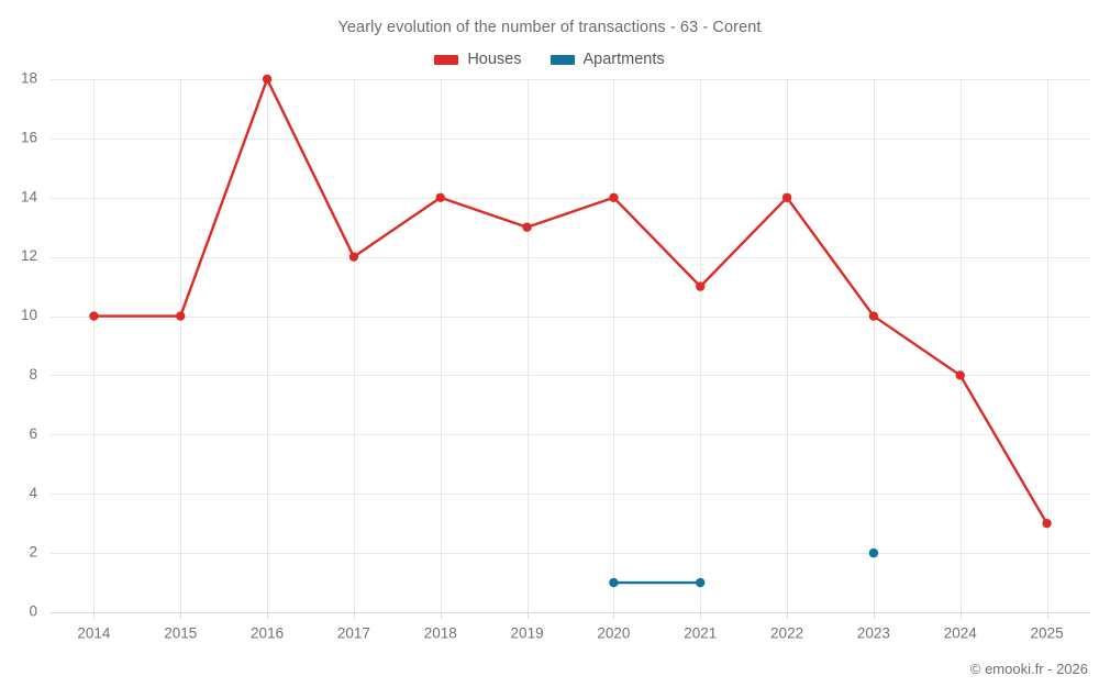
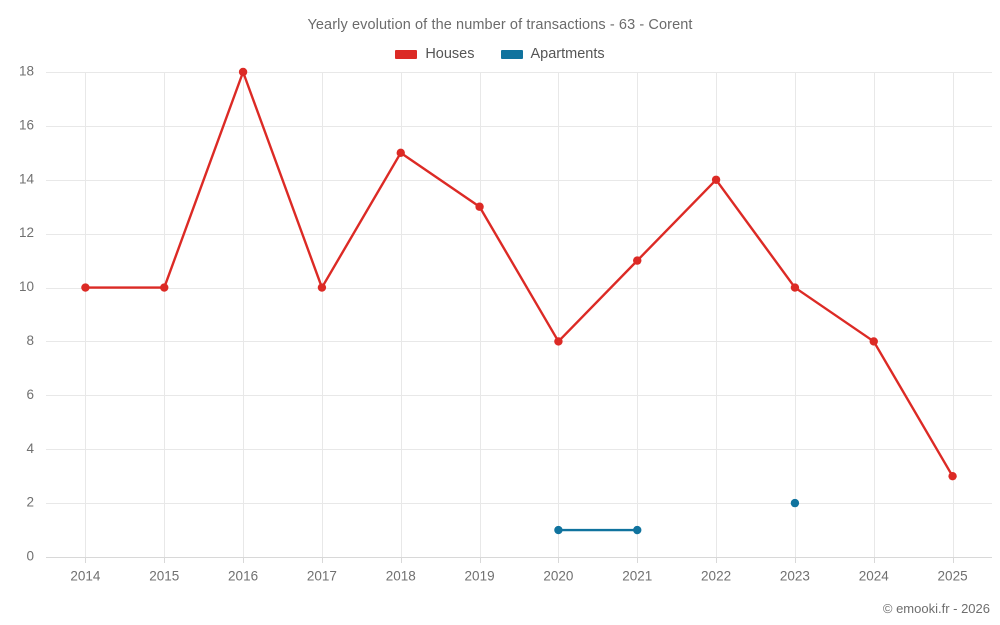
Houses/2017: 12 -> 10
Houses/2018: 14 -> 15
Houses/2020: 14 -> 8
